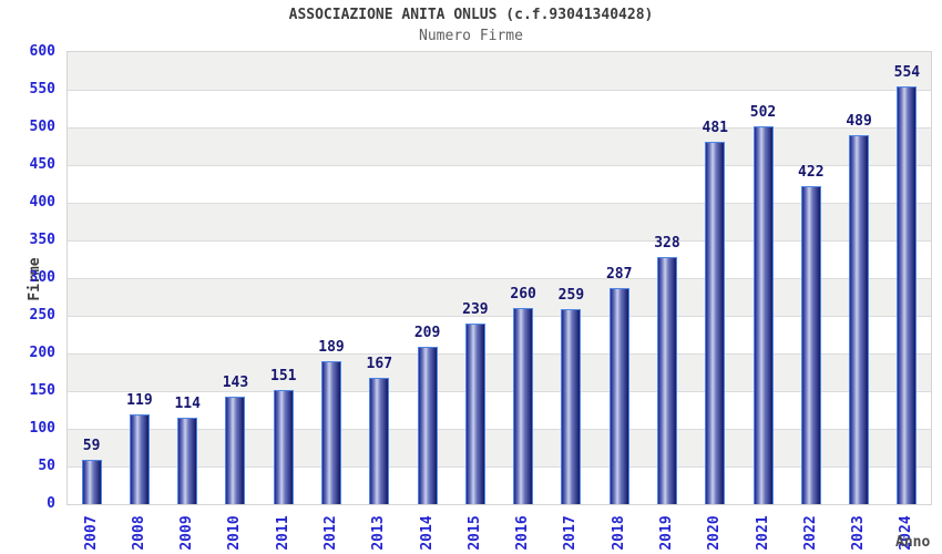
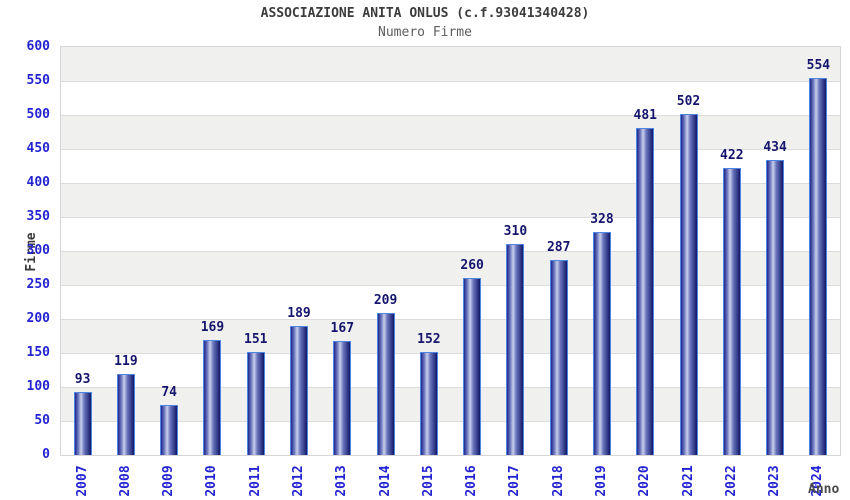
2007: 59 -> 93
2009: 114 -> 74
2010: 143 -> 169
2015: 239 -> 152
2017: 259 -> 310
2023: 489 -> 434
